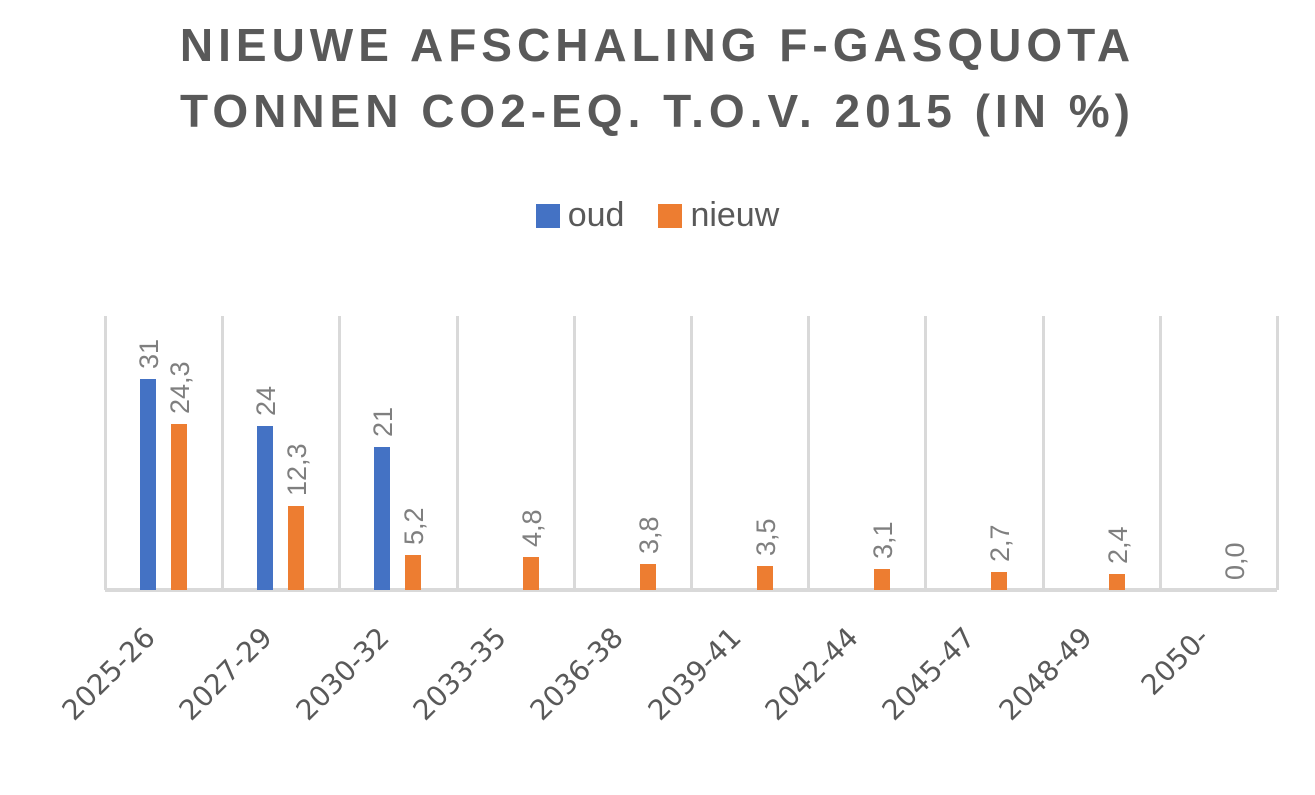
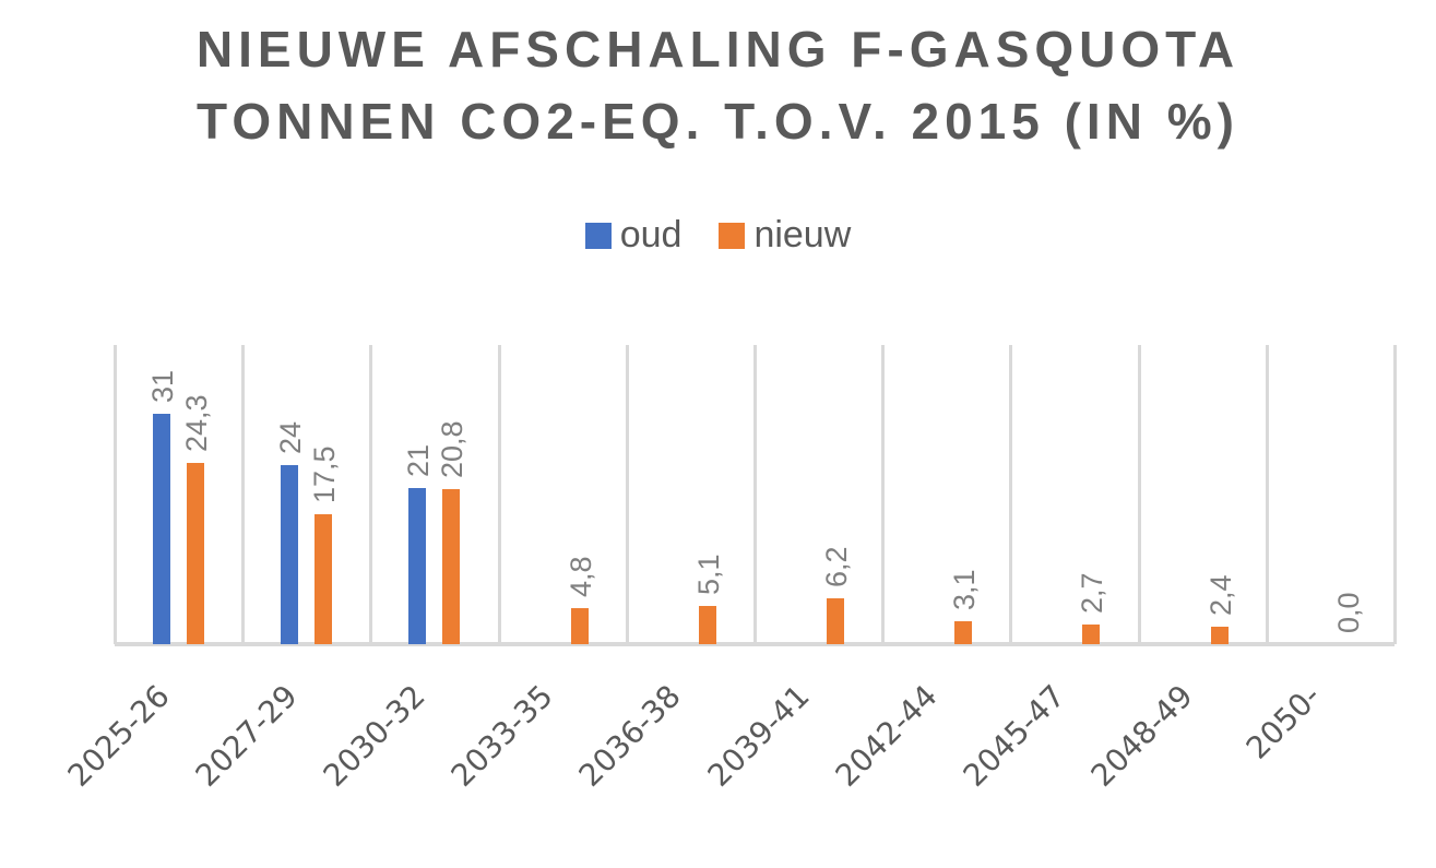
nieuw/2027-29: 12,3 -> 17,5
nieuw/2030-32: 5,2 -> 20,8
nieuw/2036-38: 3,8 -> 5,1
nieuw/2039-41: 3,5 -> 6,2
